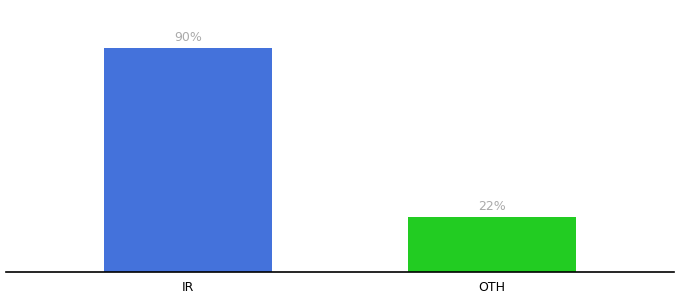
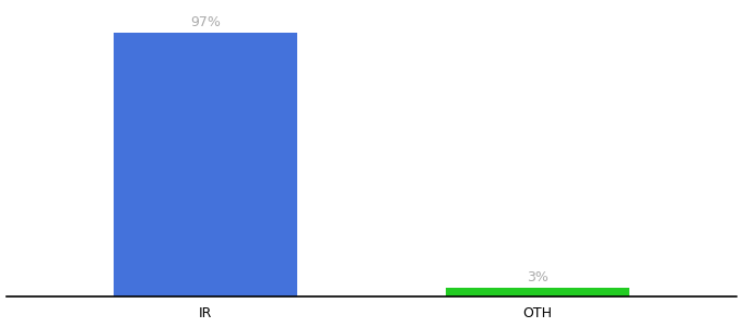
IR: 90% -> 97%
OTH: 22% -> 3%
